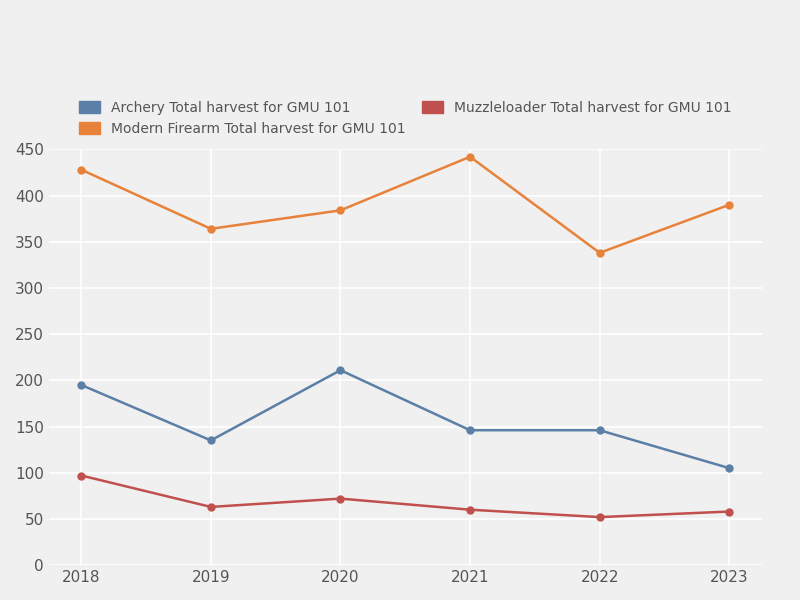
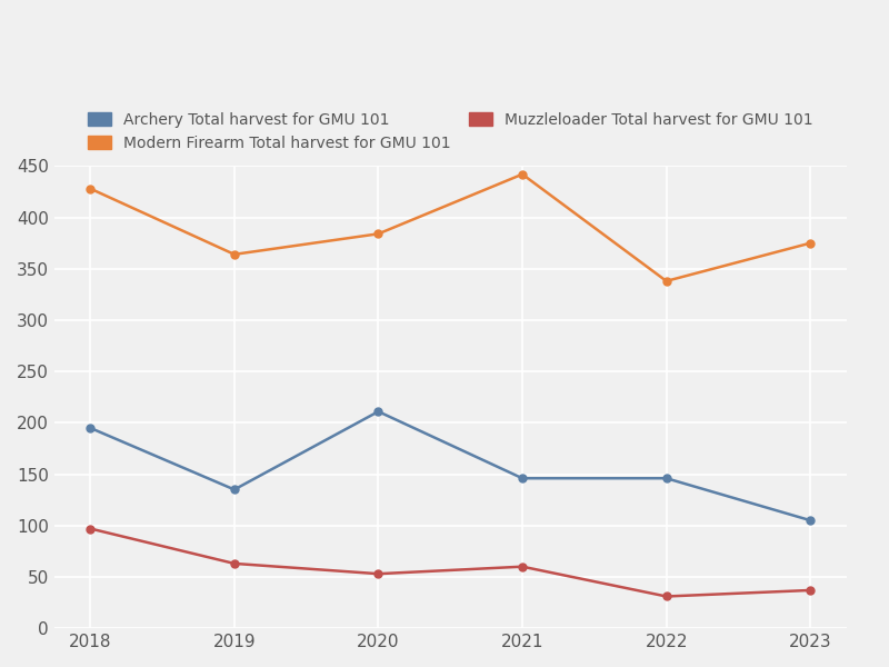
Muzzleloader Total harvest for GMU 101/2020: 72 -> 53
Muzzleloader Total harvest for GMU 101/2022: 52 -> 31
Modern Firearm Total harvest for GMU 101/2023: 390 -> 375
Muzzleloader Total harvest for GMU 101/2023: 58 -> 37
